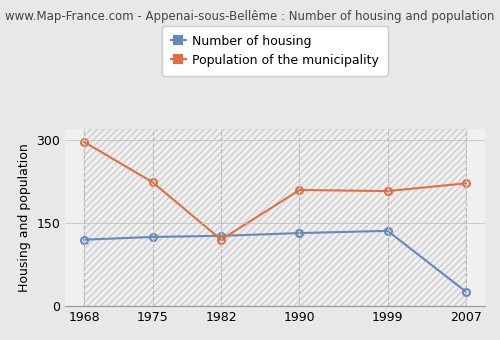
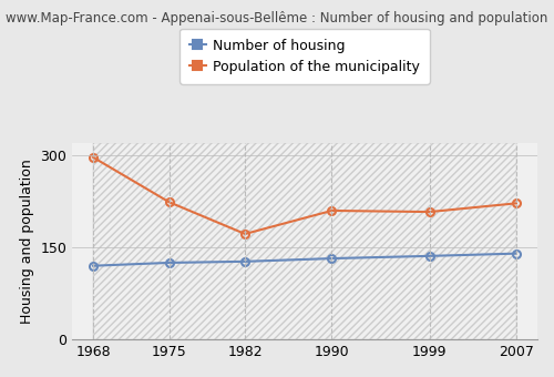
Population of the municipality/1982: 120 -> 172
Number of housing/2007: 26 -> 140
